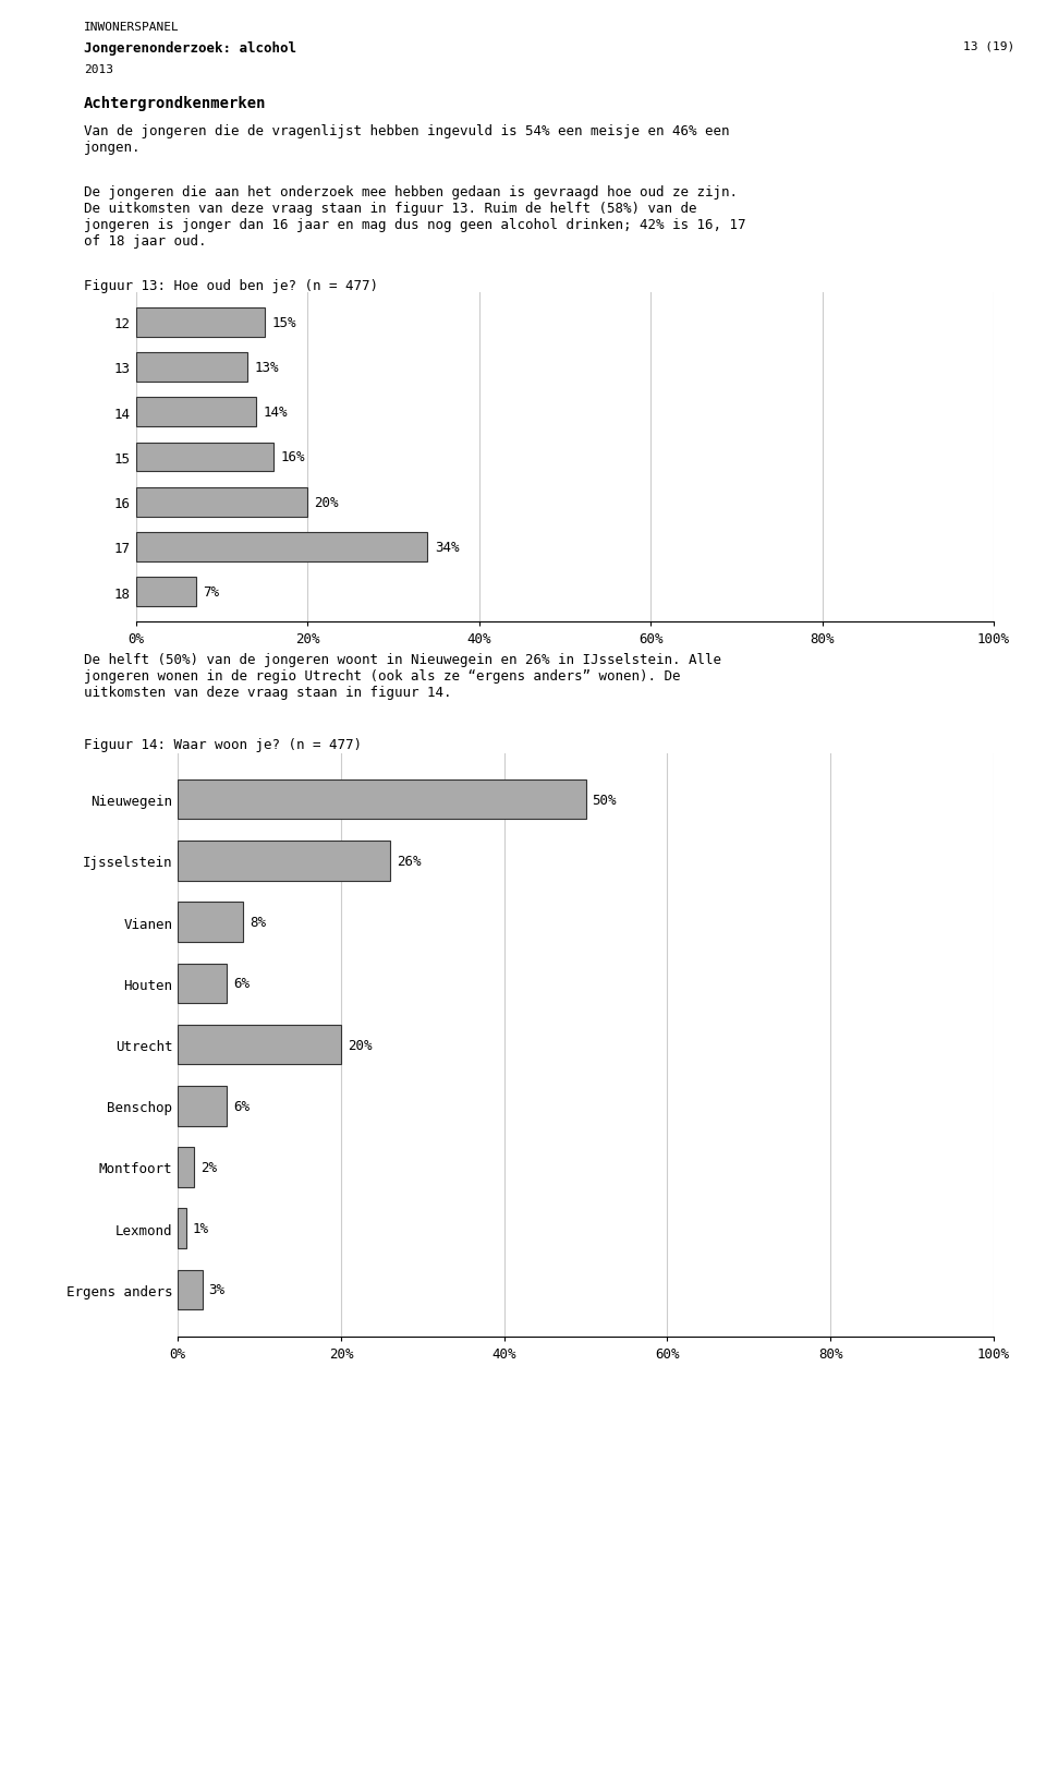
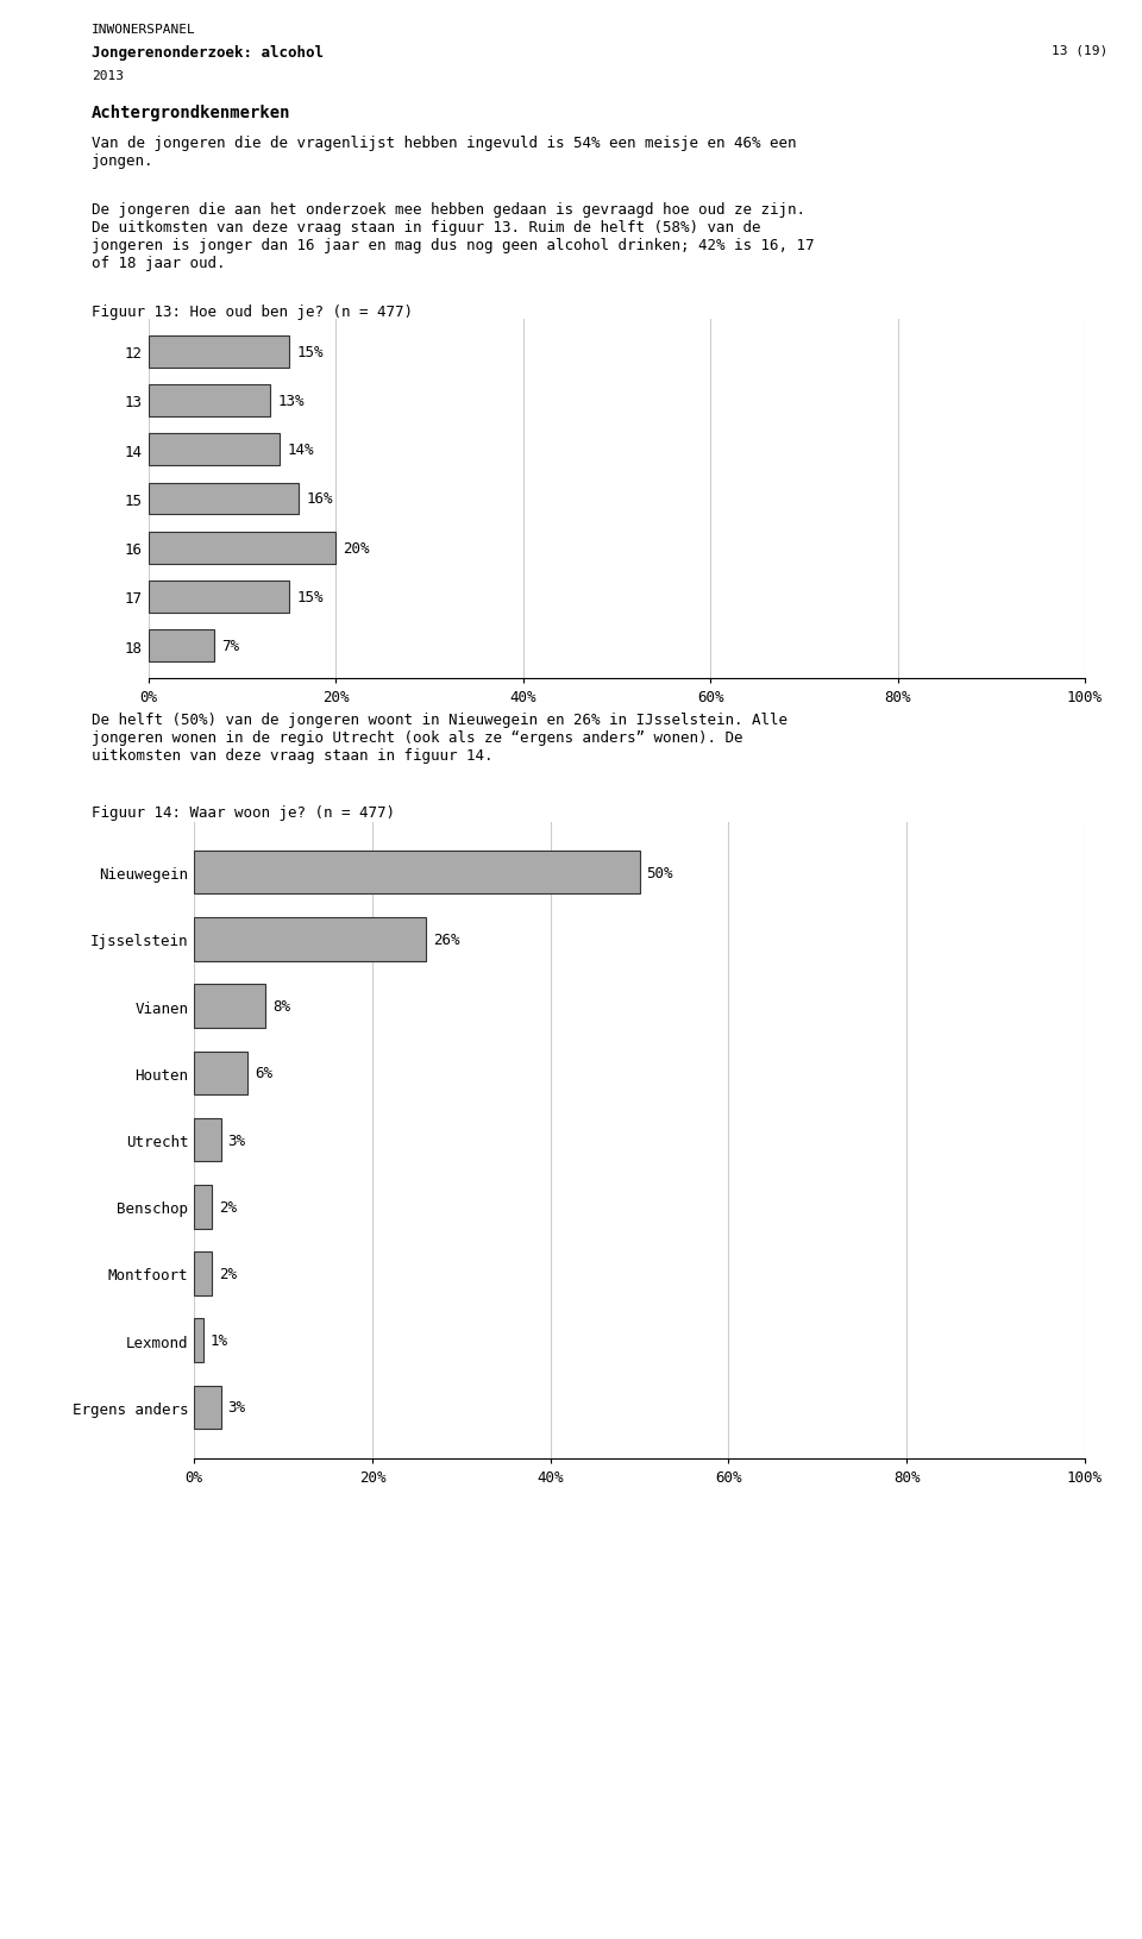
17: 34% -> 15%
Utrecht: 20% -> 3%
Benschop: 6% -> 2%
